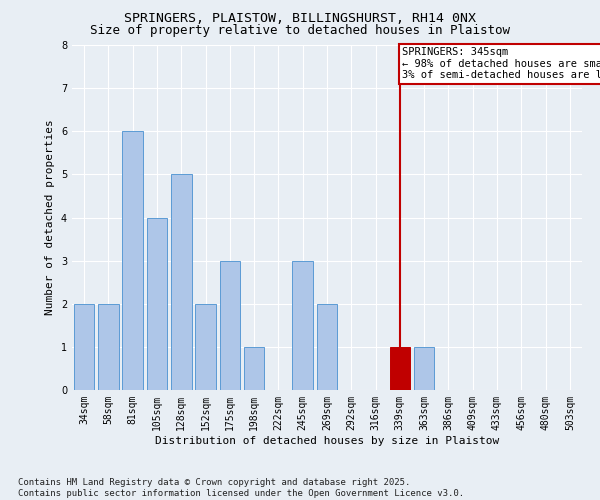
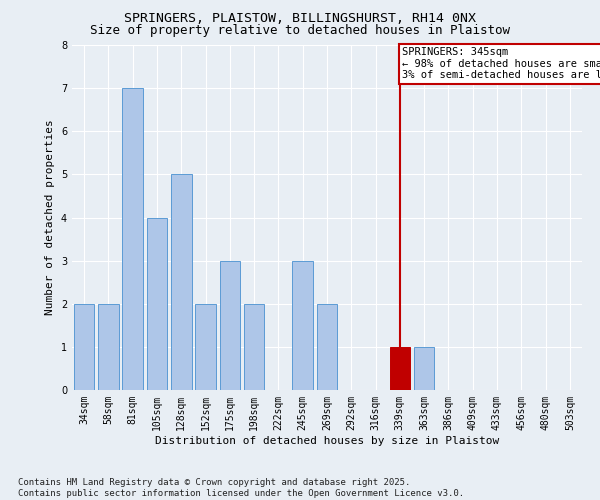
81sqm: 6 -> 7
198sqm: 1 -> 2
